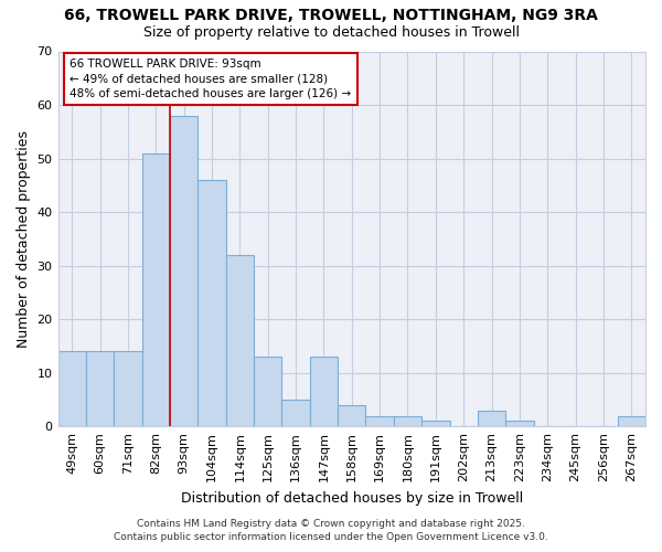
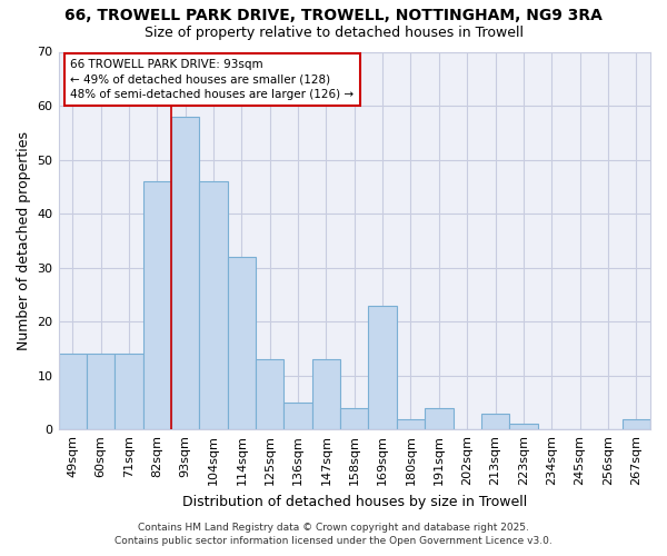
82sqm: 51 -> 46
169sqm: 2 -> 23
191sqm: 1 -> 4
